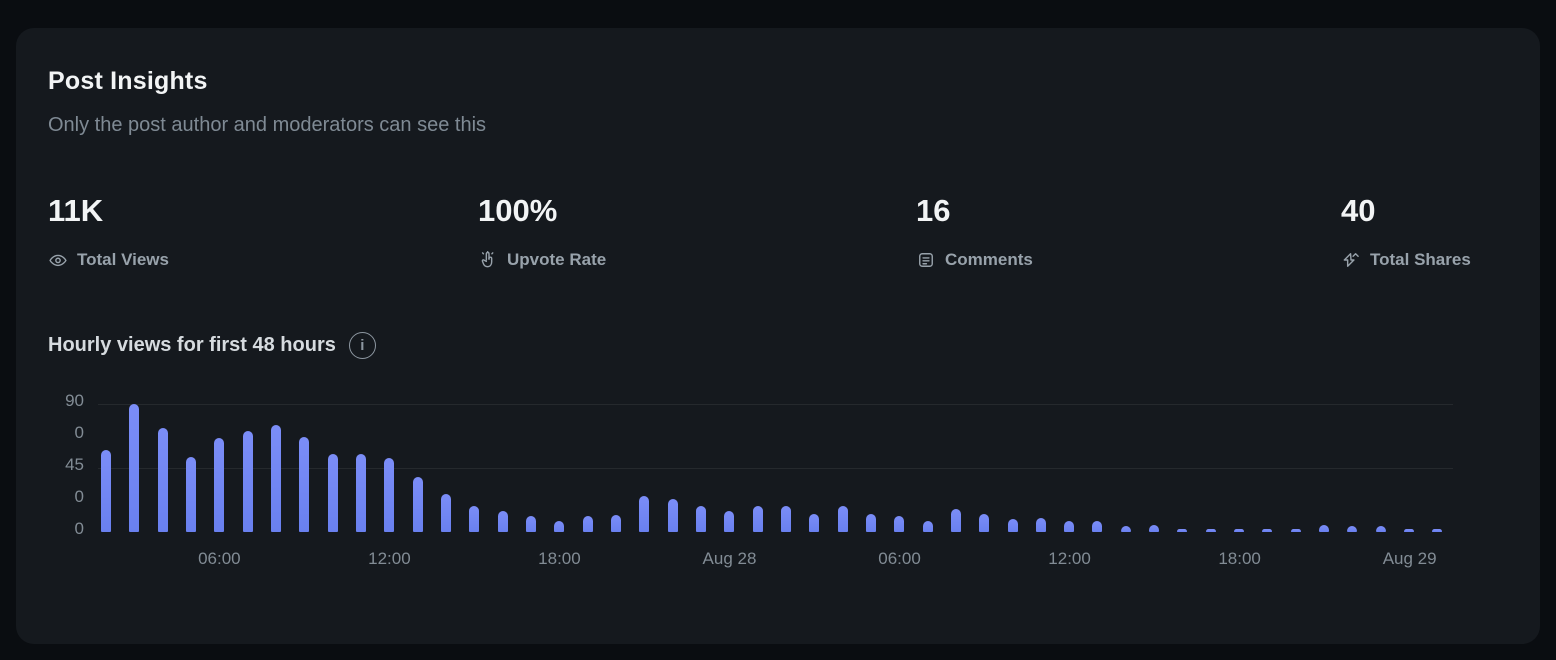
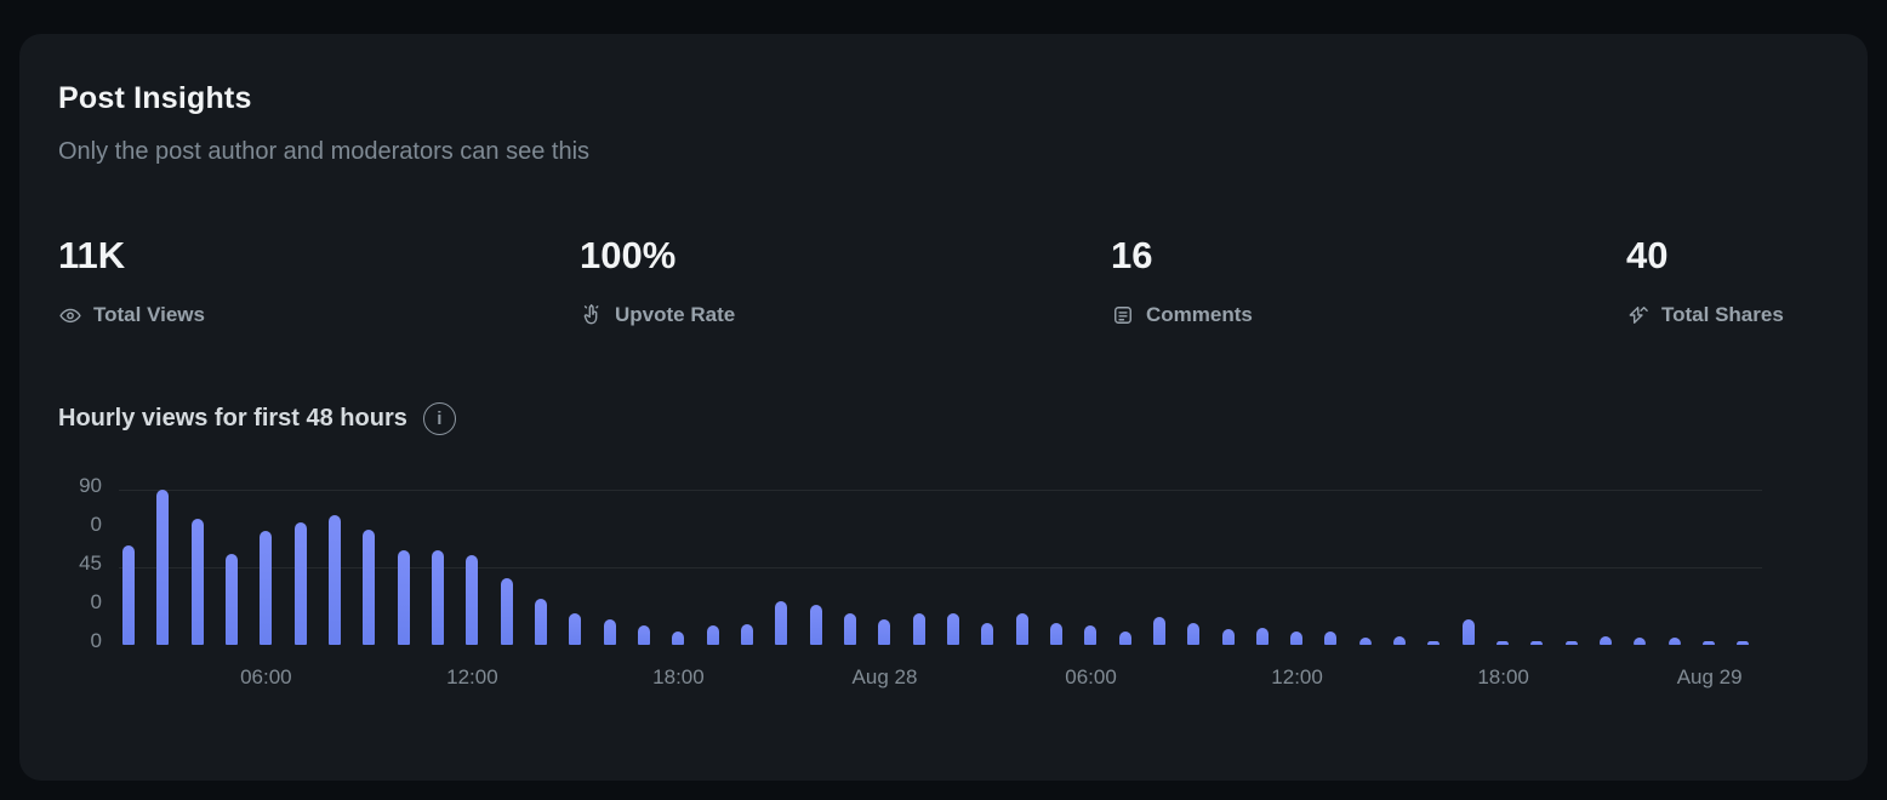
40: 2 -> 15
